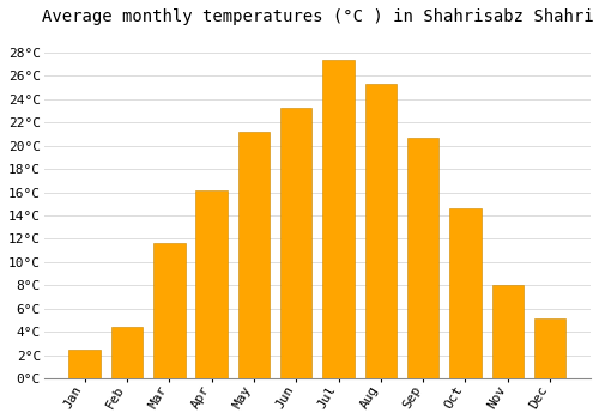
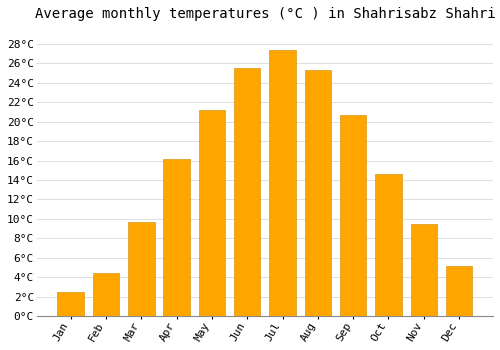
Mar: 11.6°C -> 9.7°C
Jun: 23.2°C -> 25.5°C
Nov: 8.0°C -> 9.5°C
